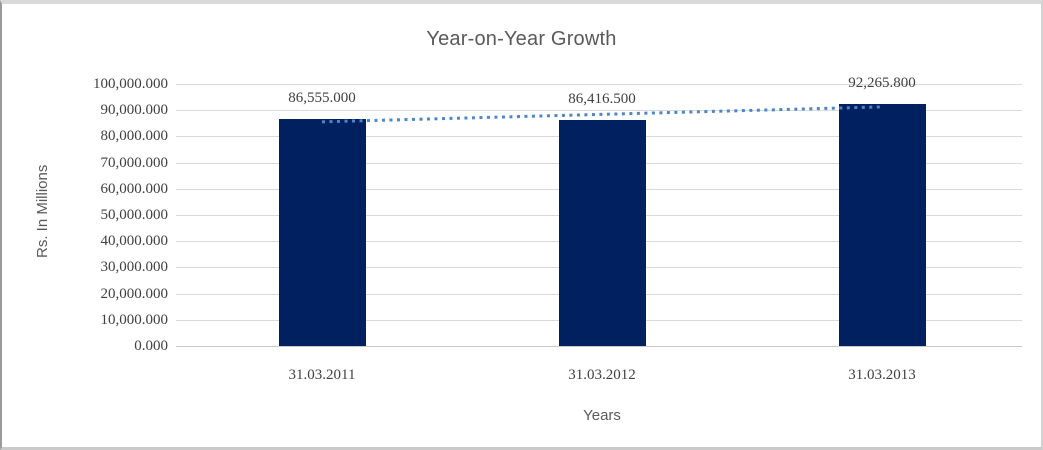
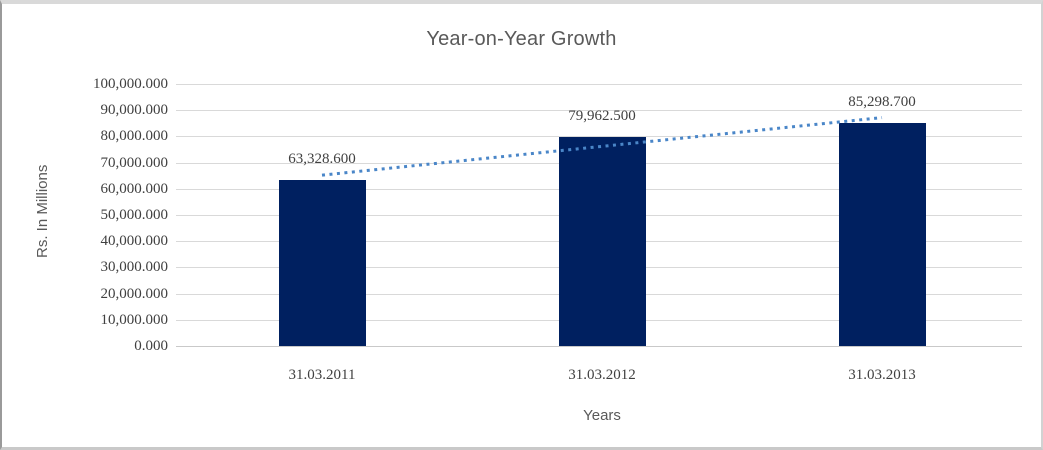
31.03.2011: 86,555.000 -> 63,328.600
31.03.2012: 86,416.500 -> 79,962.500
31.03.2013: 92,265.800 -> 85,298.700
